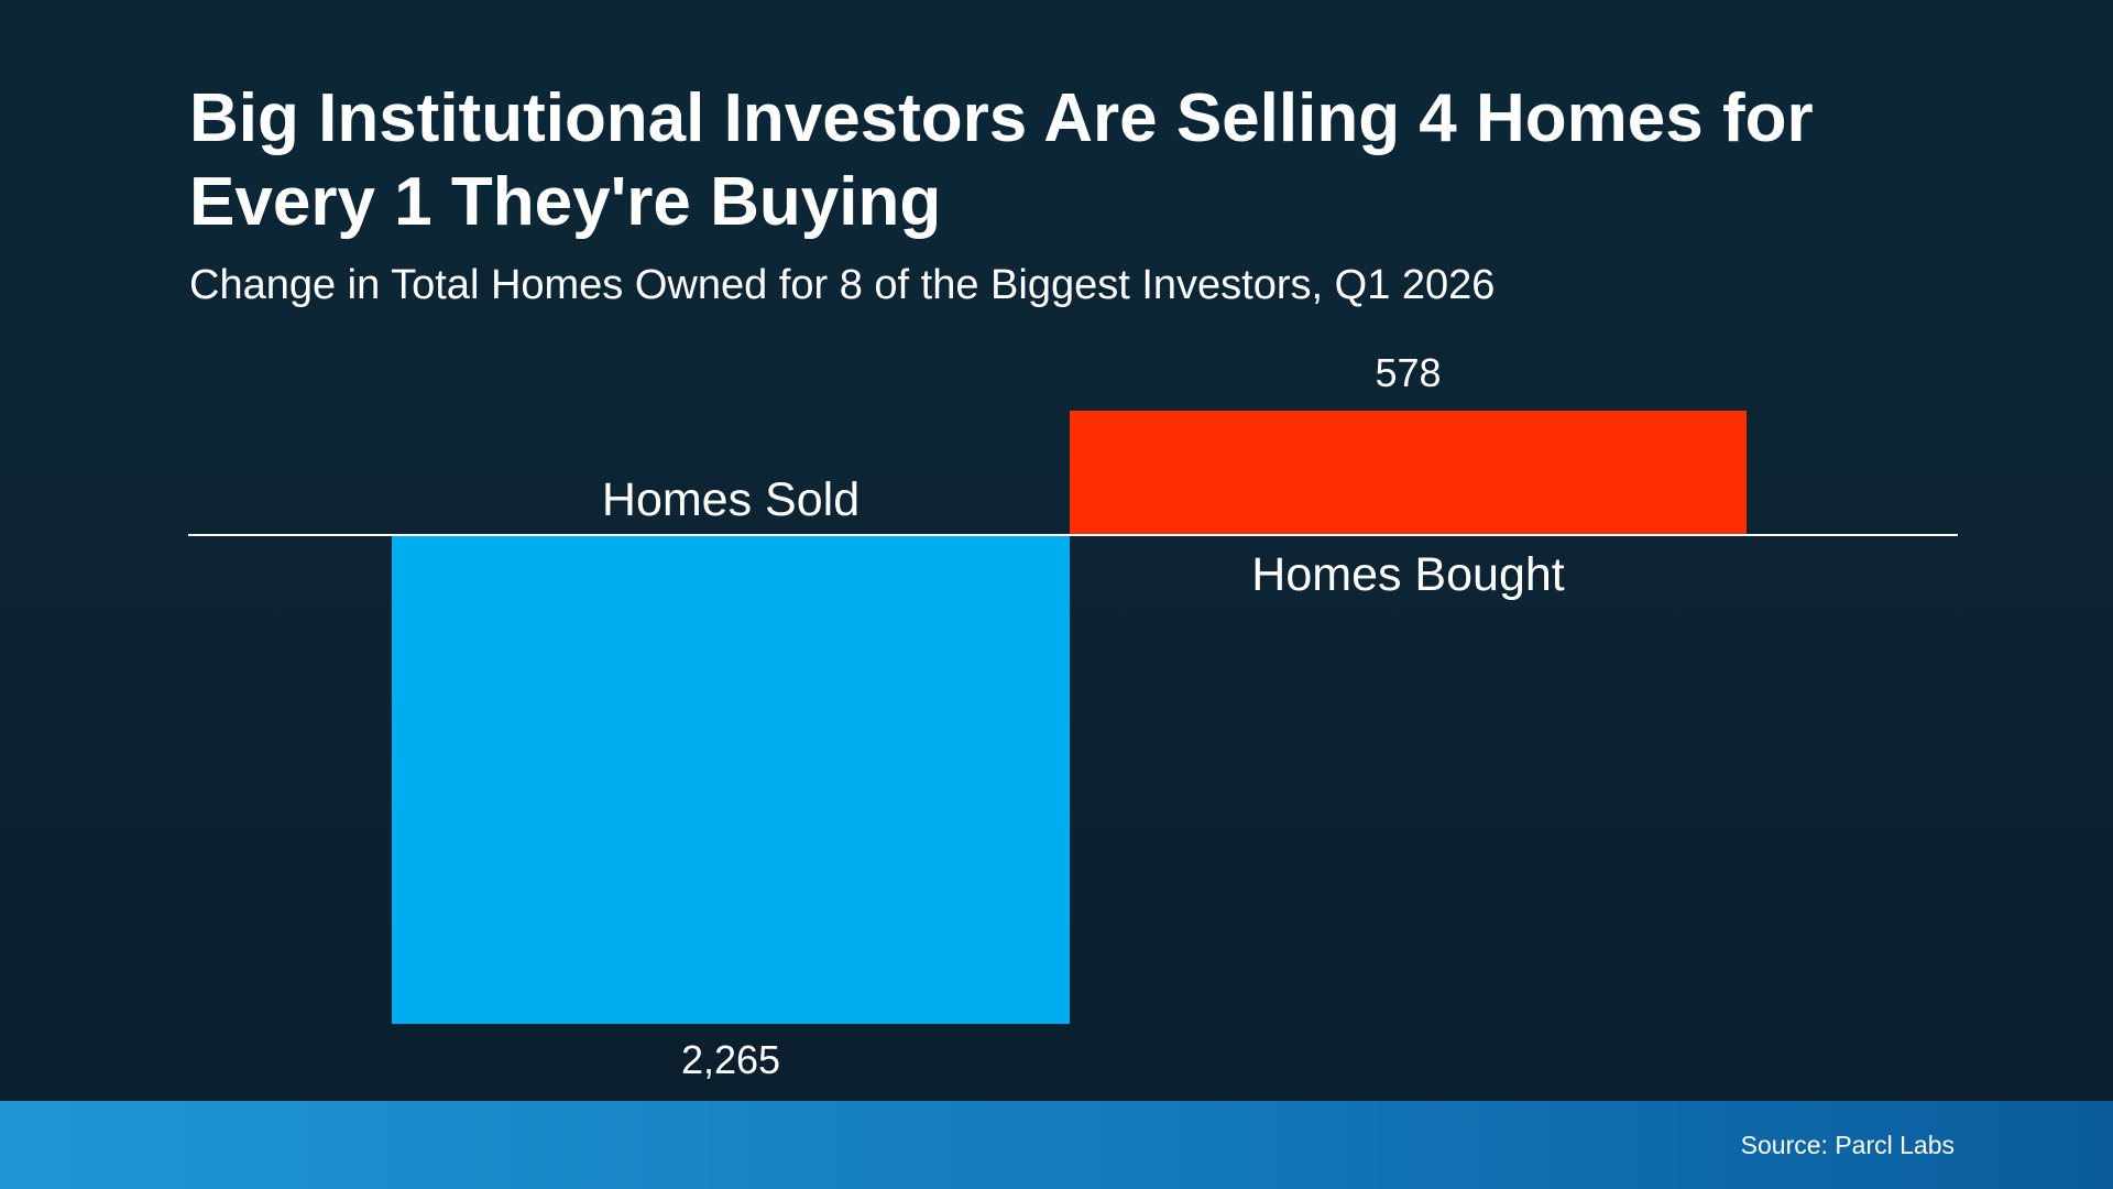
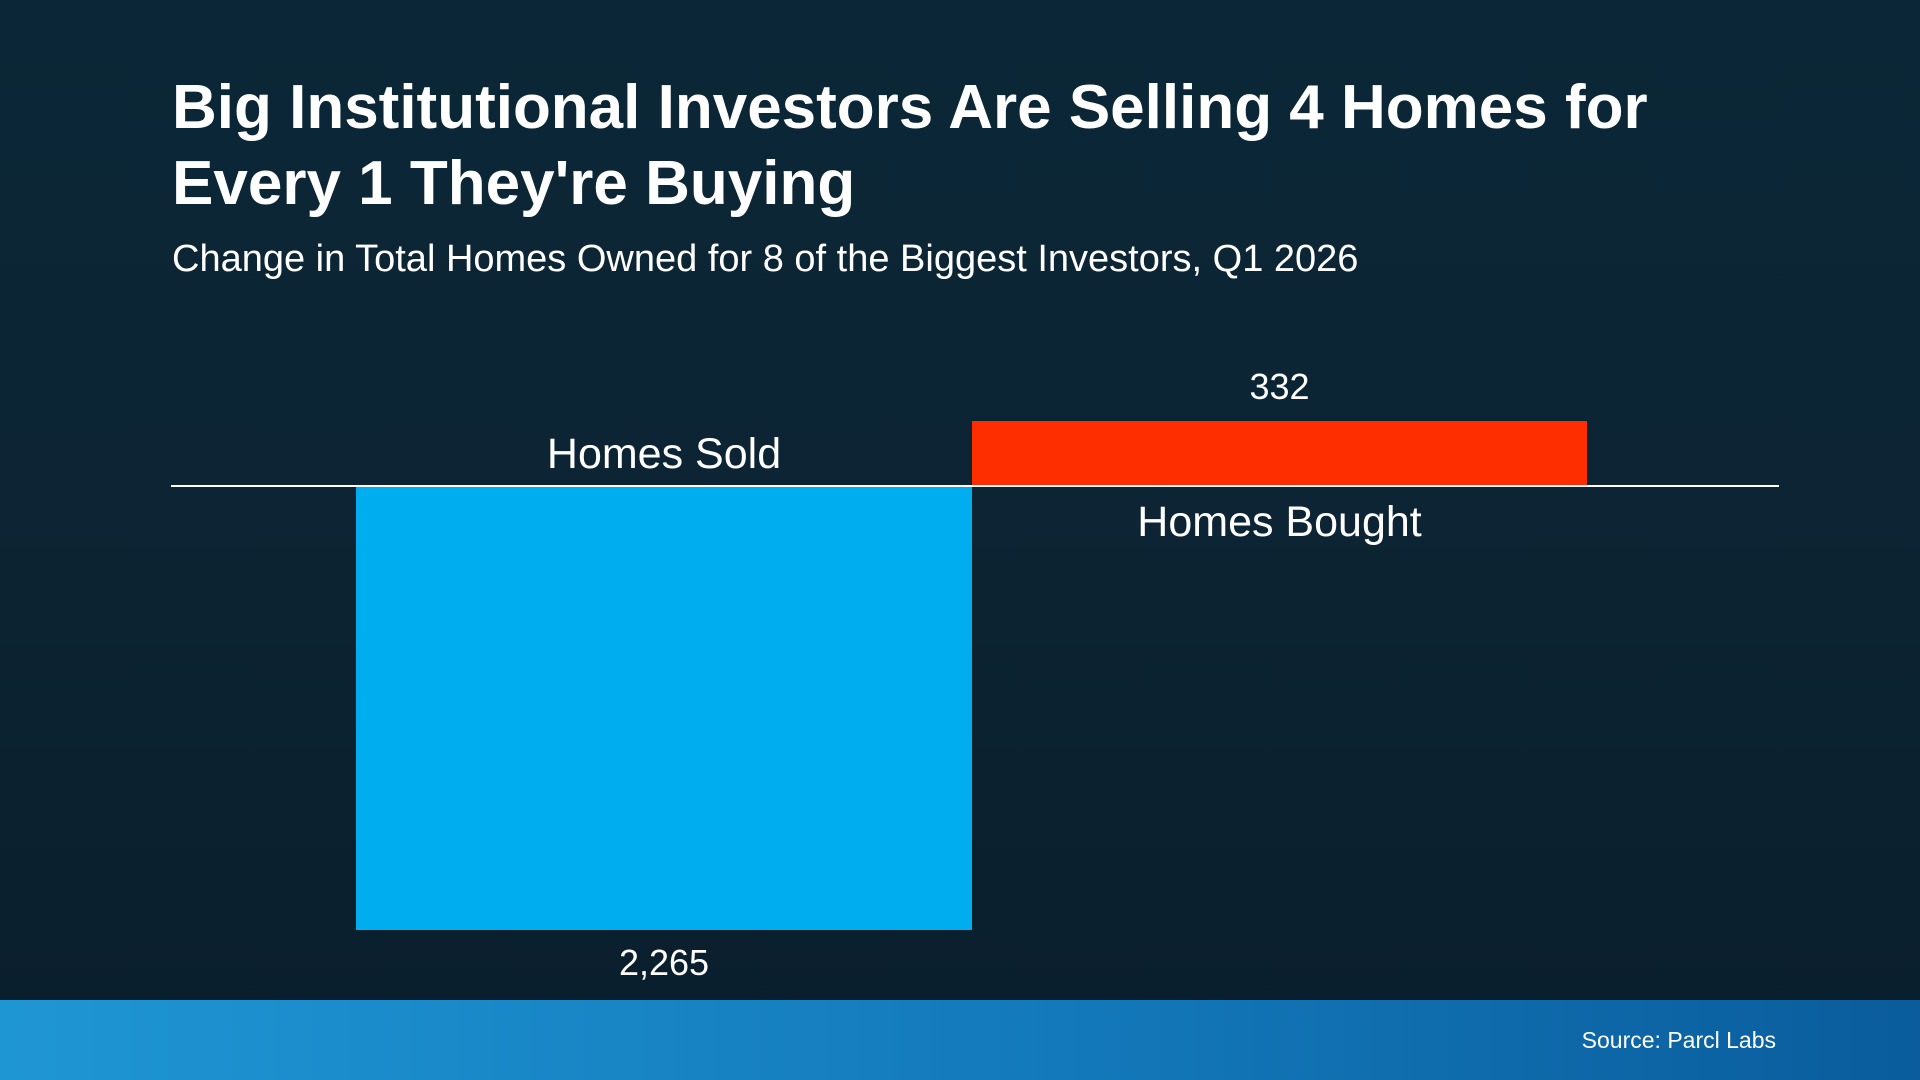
Homes Bought: 578 -> 332
